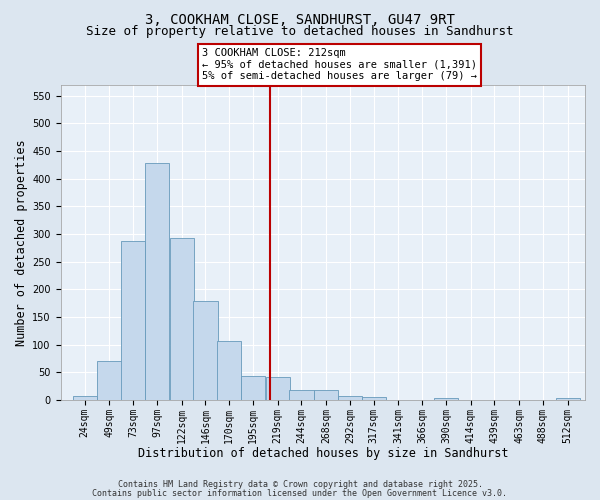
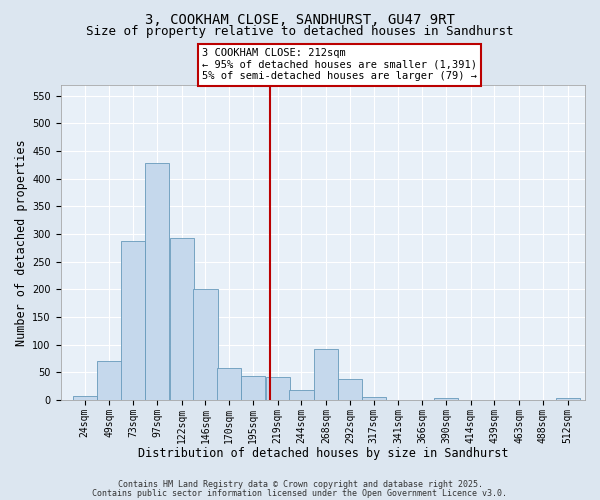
146sqm: 178 -> 200
170sqm: 106 -> 58
268sqm: 18 -> 92
292sqm: 8 -> 38
